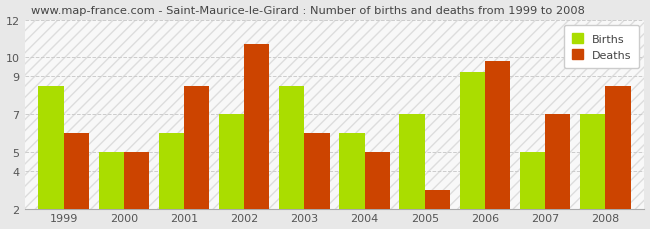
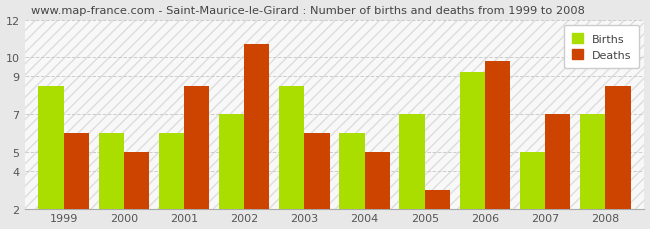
Births/2000: 5.0 -> 6.0
